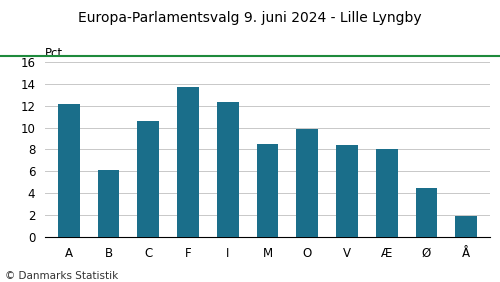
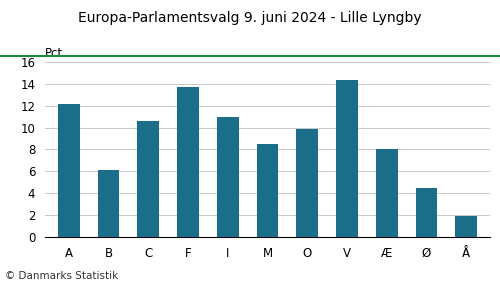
I: 12.3 -> 11.0
V: 8.4 -> 14.4
